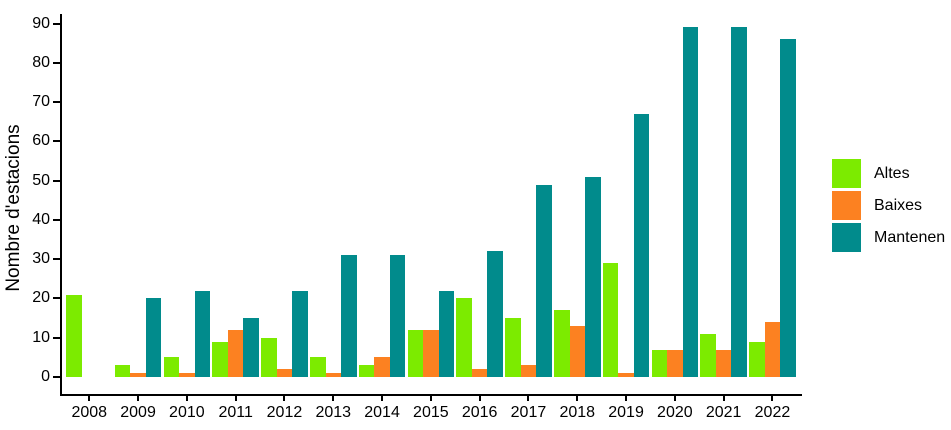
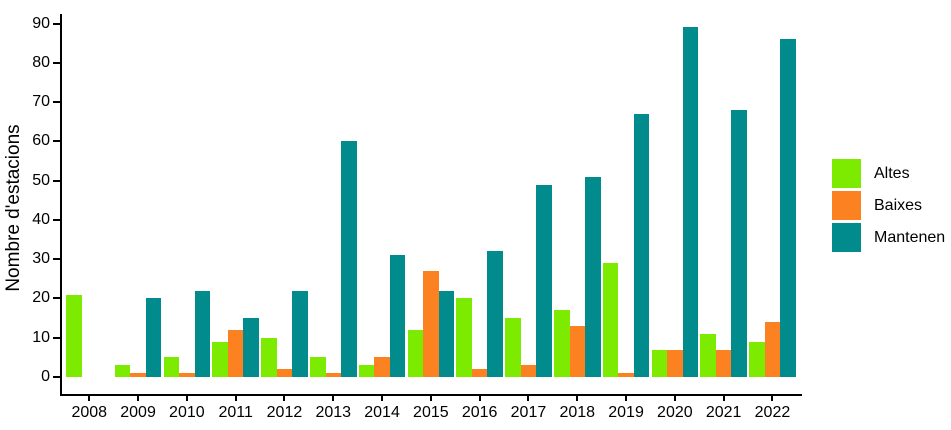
Mantenen/2013: 31 -> 60
Baixes/2015: 12 -> 27
Mantenen/2021: 89 -> 68
